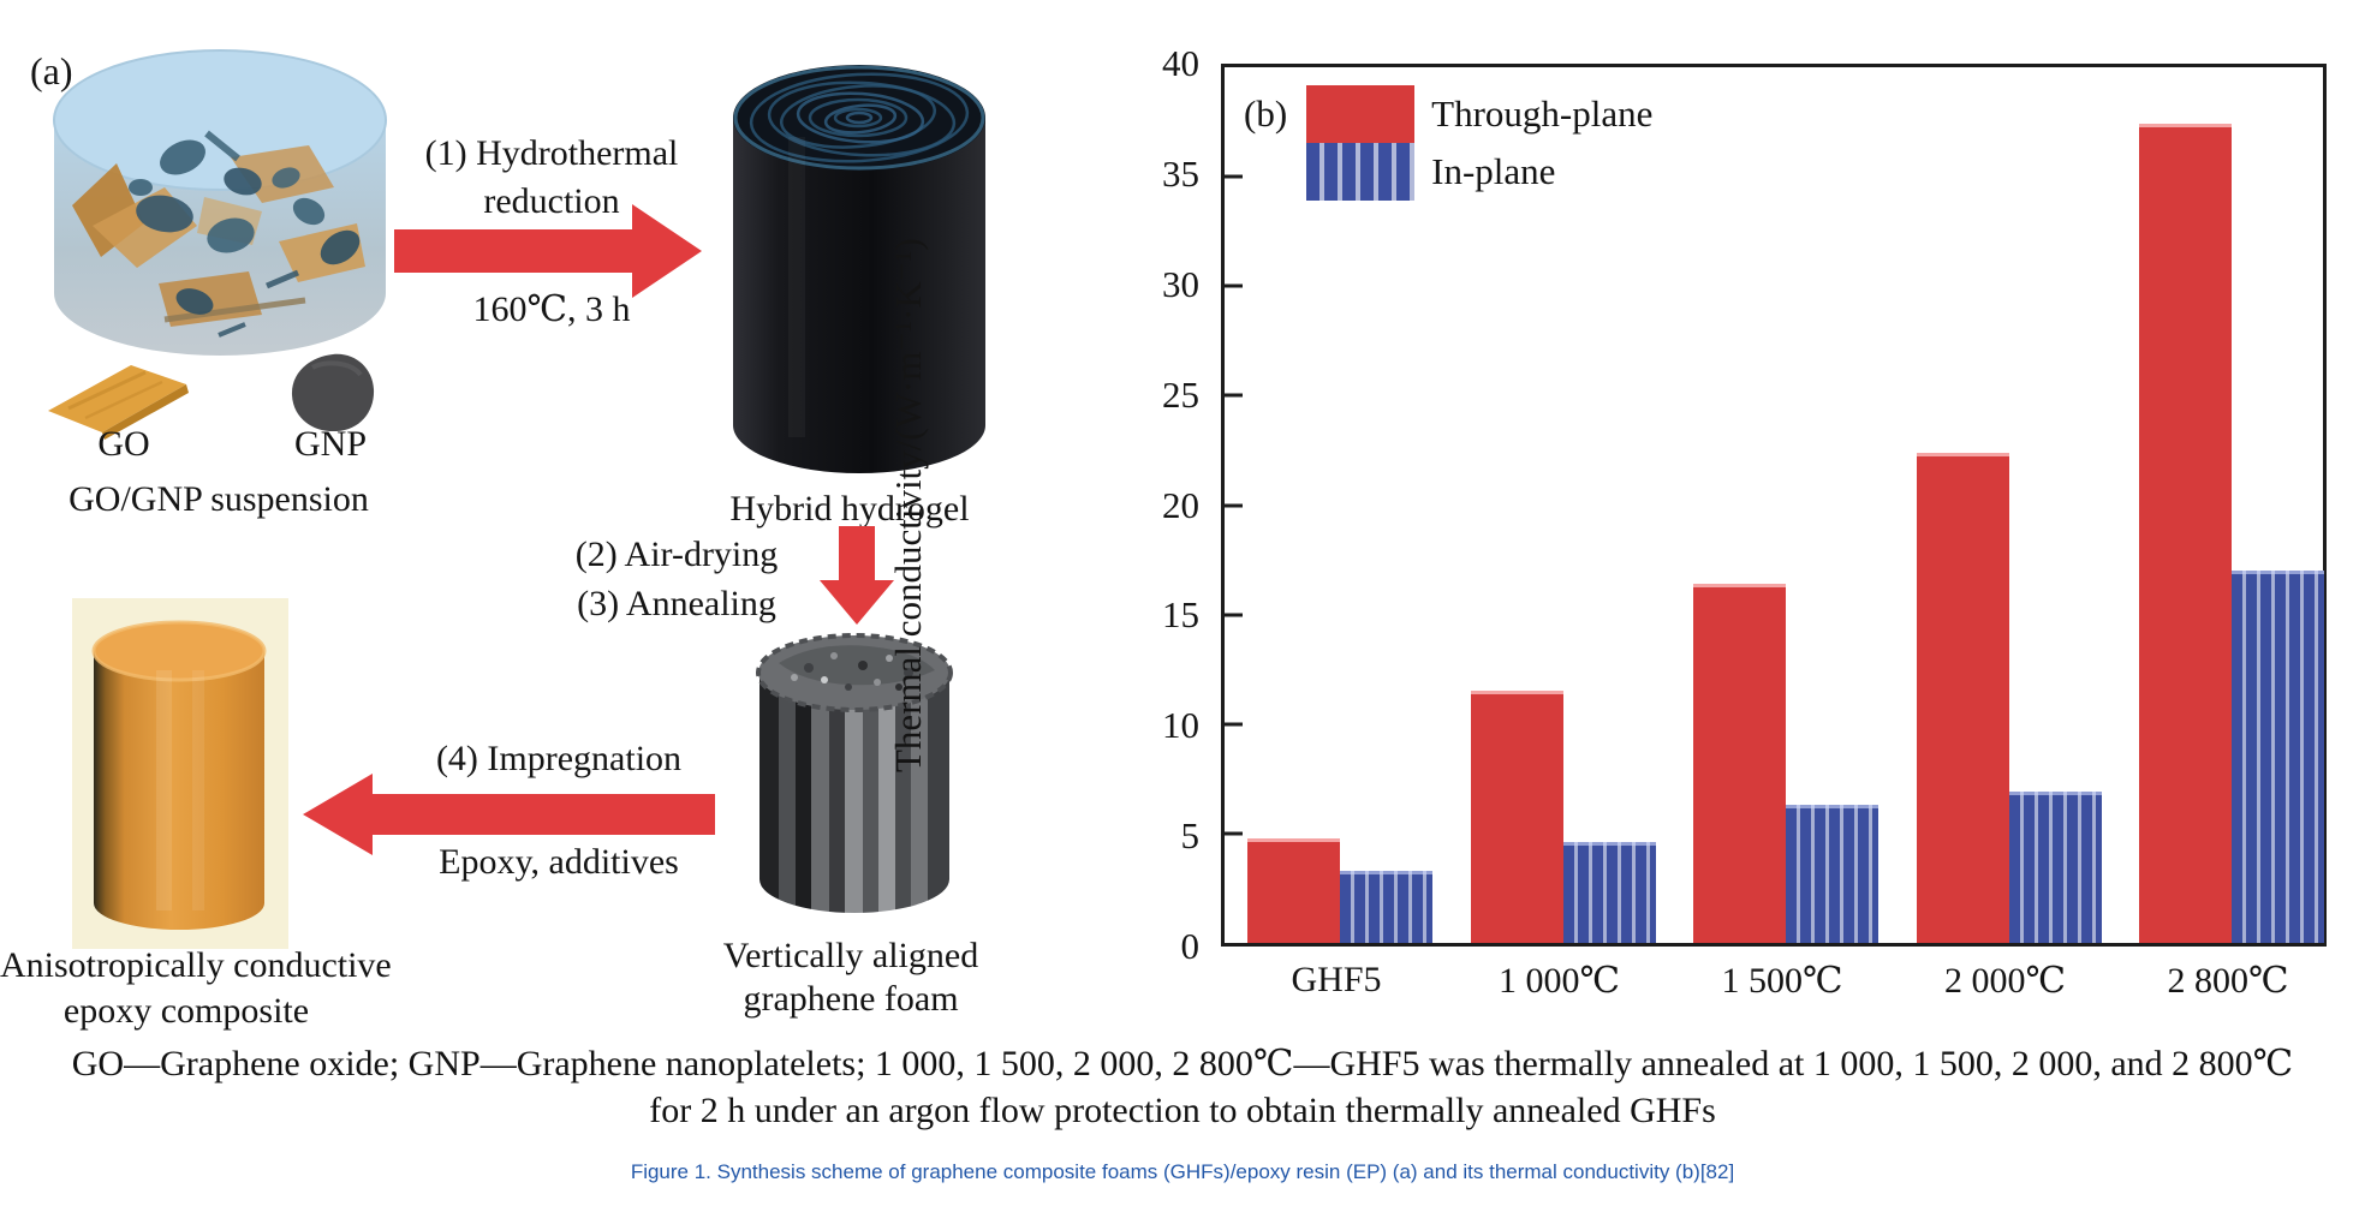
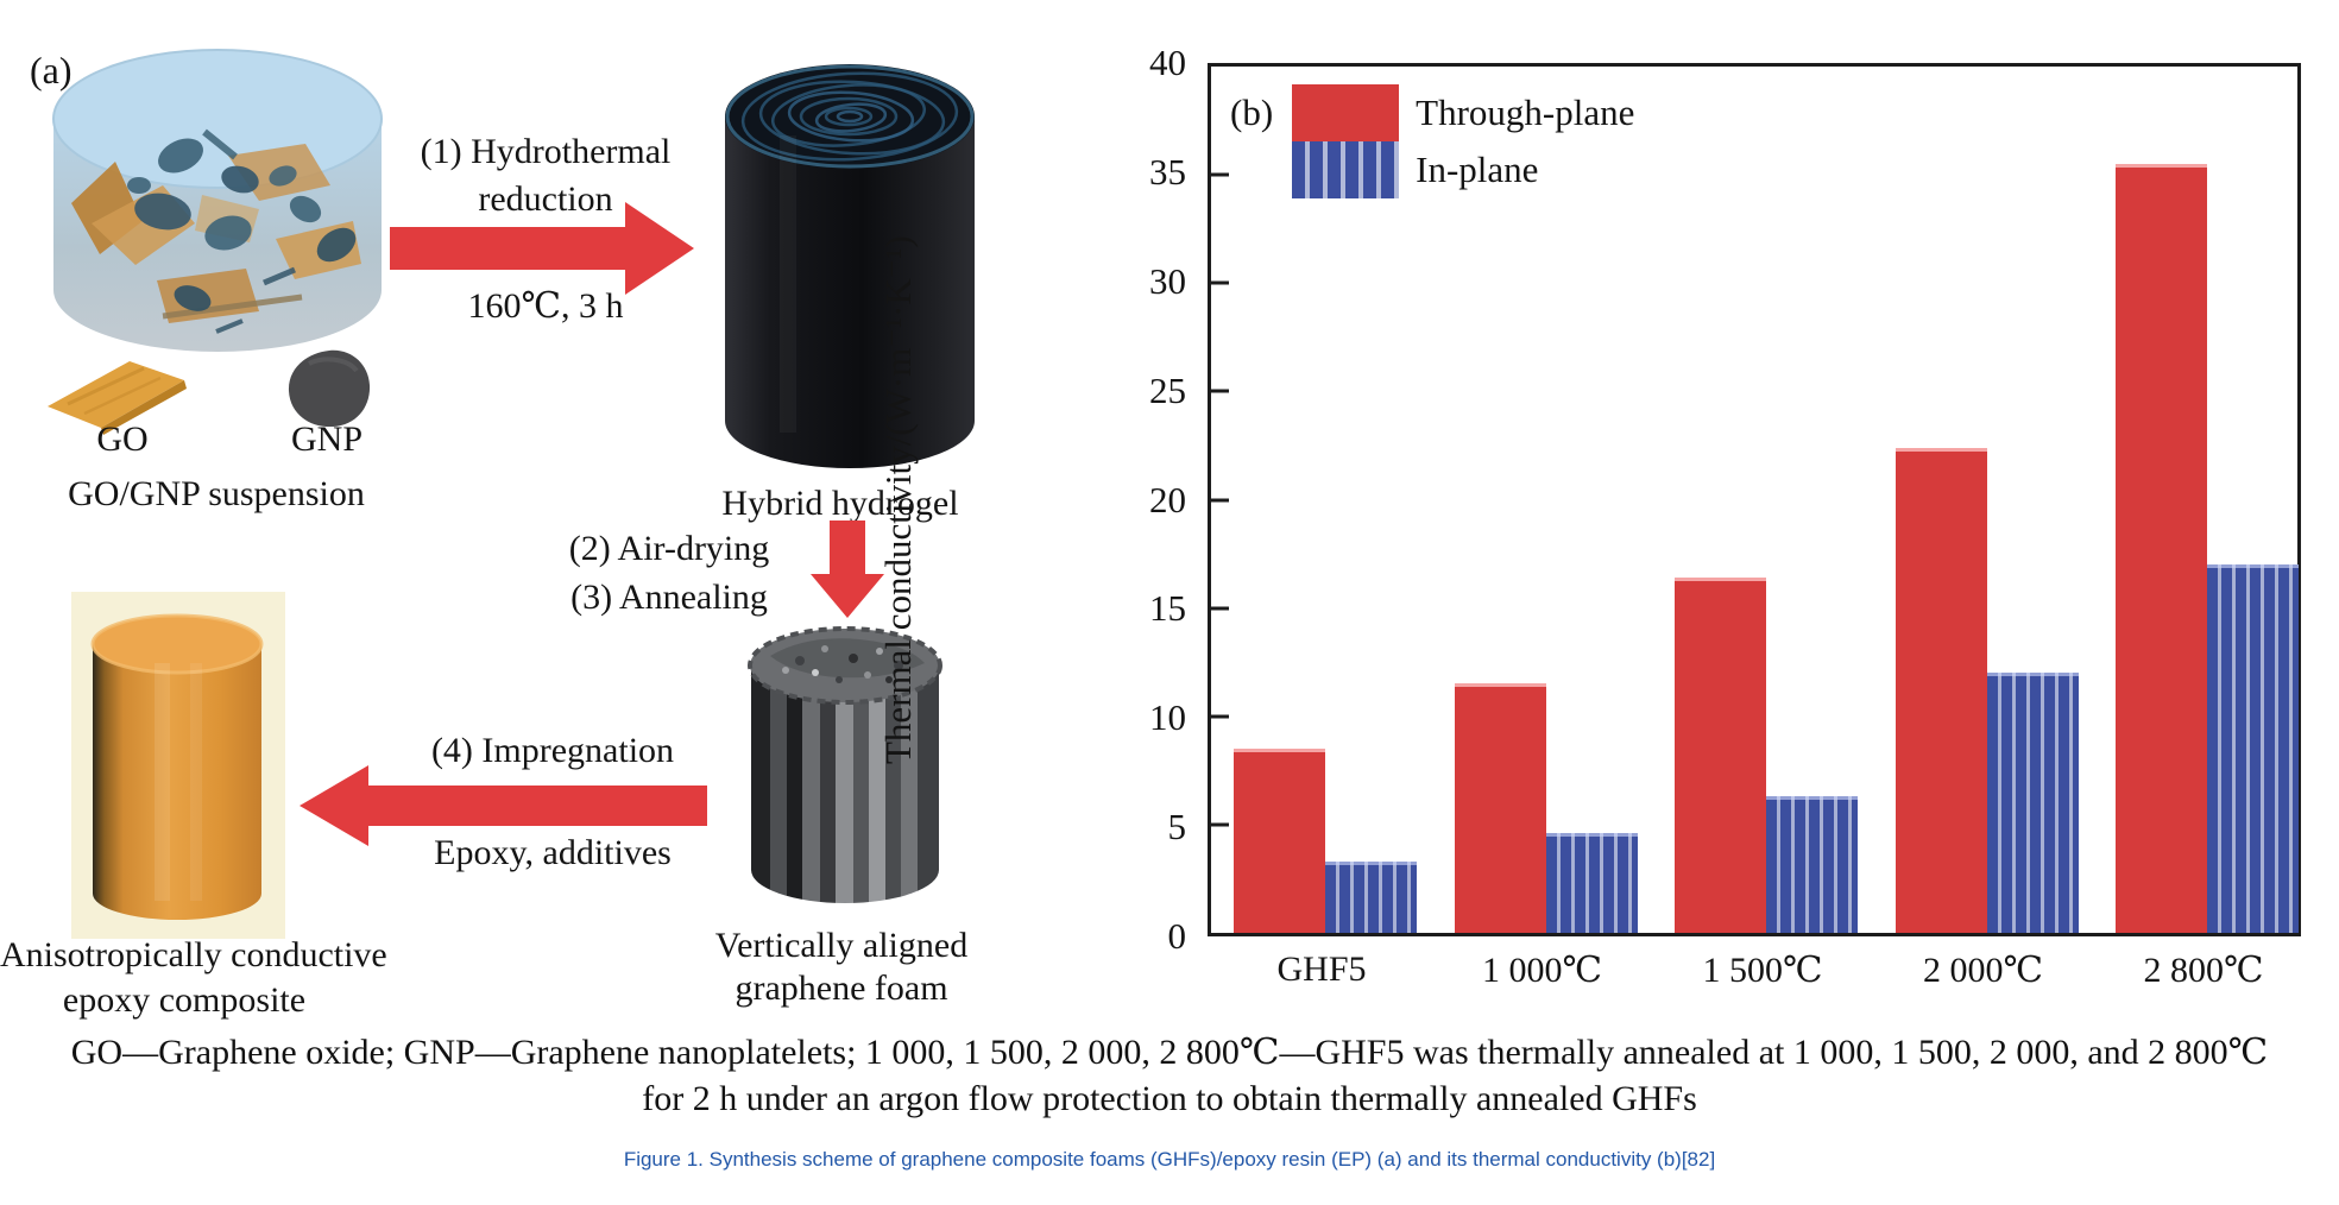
Through-plane/GHF5: 4.8 -> 8.5
In-plane/2 000℃: 6.9 -> 12.0
Through-plane/2 800℃: 37.4 -> 35.5
